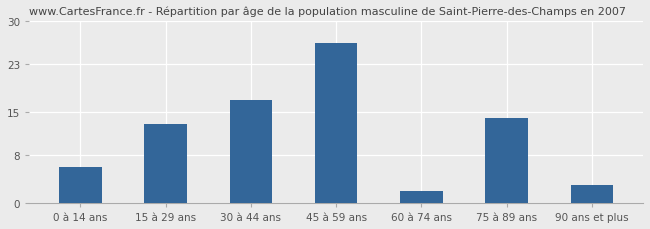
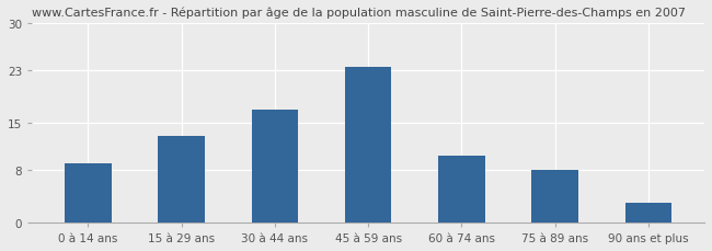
0 à 14 ans: 6.0 -> 9.0
45 à 59 ans: 26.4 -> 23.5
60 à 74 ans: 2.0 -> 10.0
75 à 89 ans: 14.0 -> 8.0
